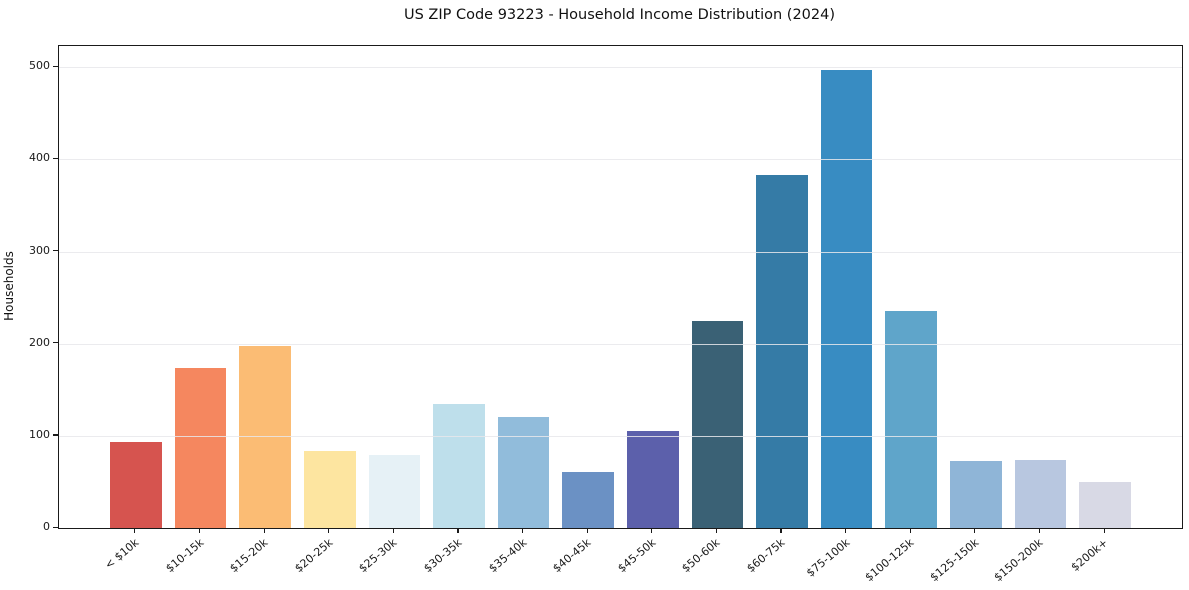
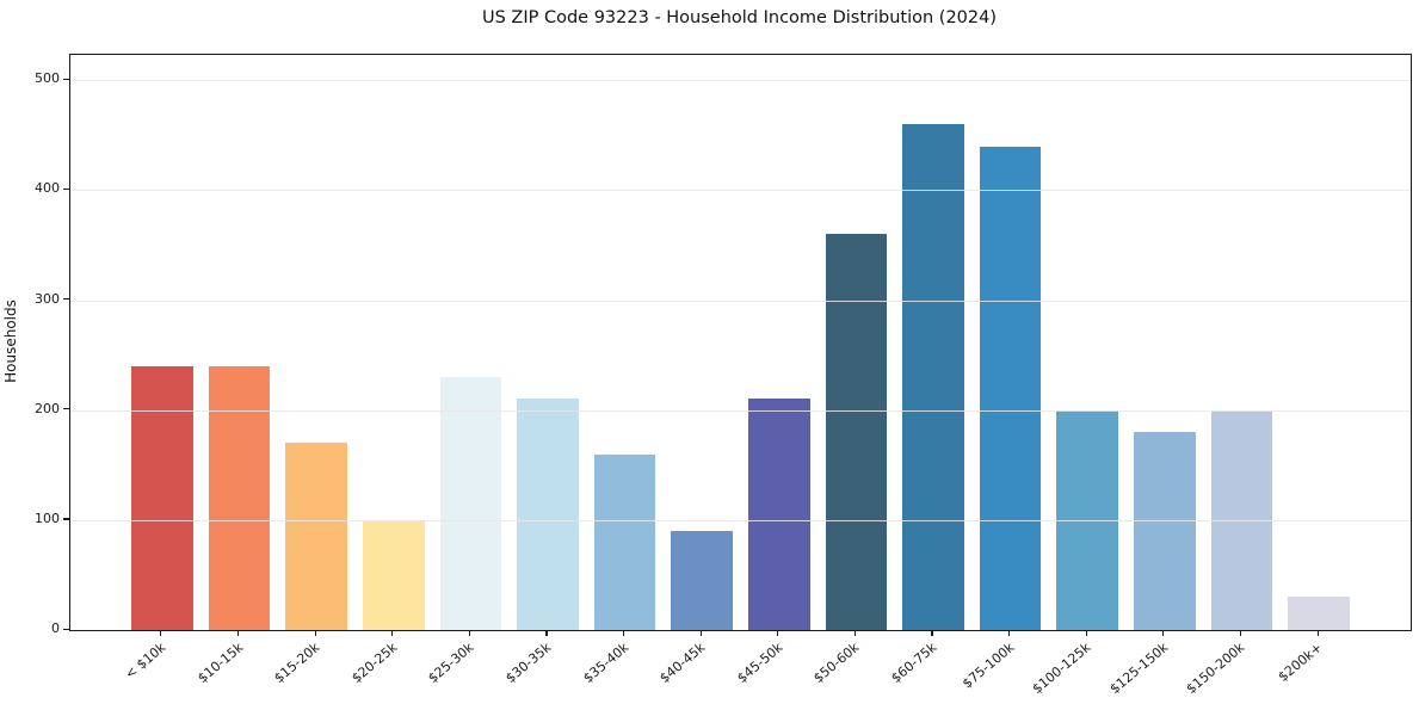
< $10k: 90 -> 240
$10-15k: 170 -> 240
$15-20k: 200 -> 170
$20-25k: 80 -> 100
$25-30k: 80 -> 230
$30-35k: 140 -> 210
$35-40k: 120 -> 160
$40-45k: 60 -> 90
$45-50k: 100 -> 210
$50-60k: 220 -> 360
$60-75k: 380 -> 460
$75-100k: 500 -> 440
$100-125k: 240 -> 200
$125-150k: 70 -> 180
$150-200k: 70 -> 200
$200k+: 50 -> 30
